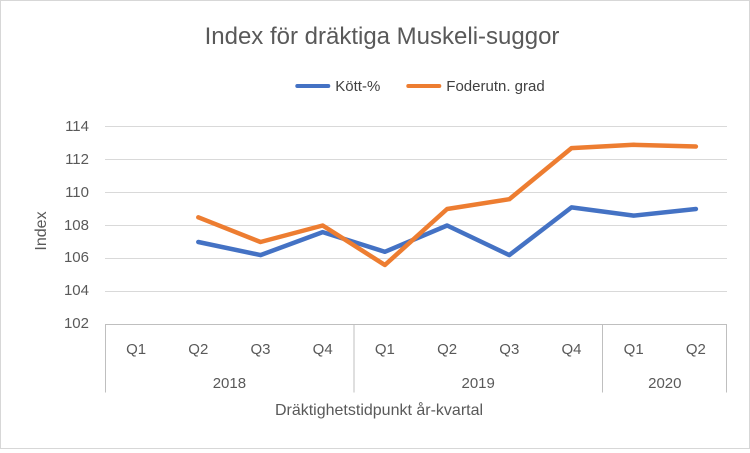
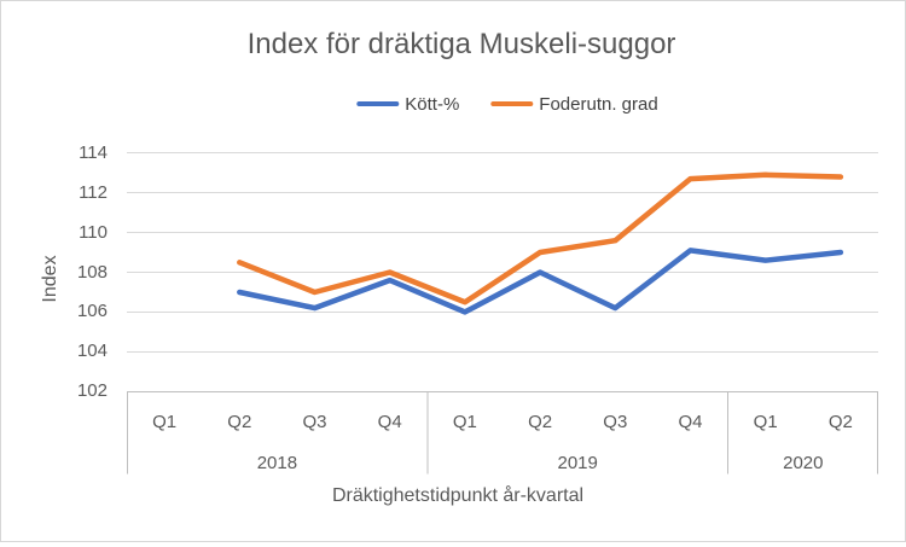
Kött-%/2019 Q1: 106.4 -> 106.0
Foderutn. grad/2019 Q1: 105.6 -> 106.5
